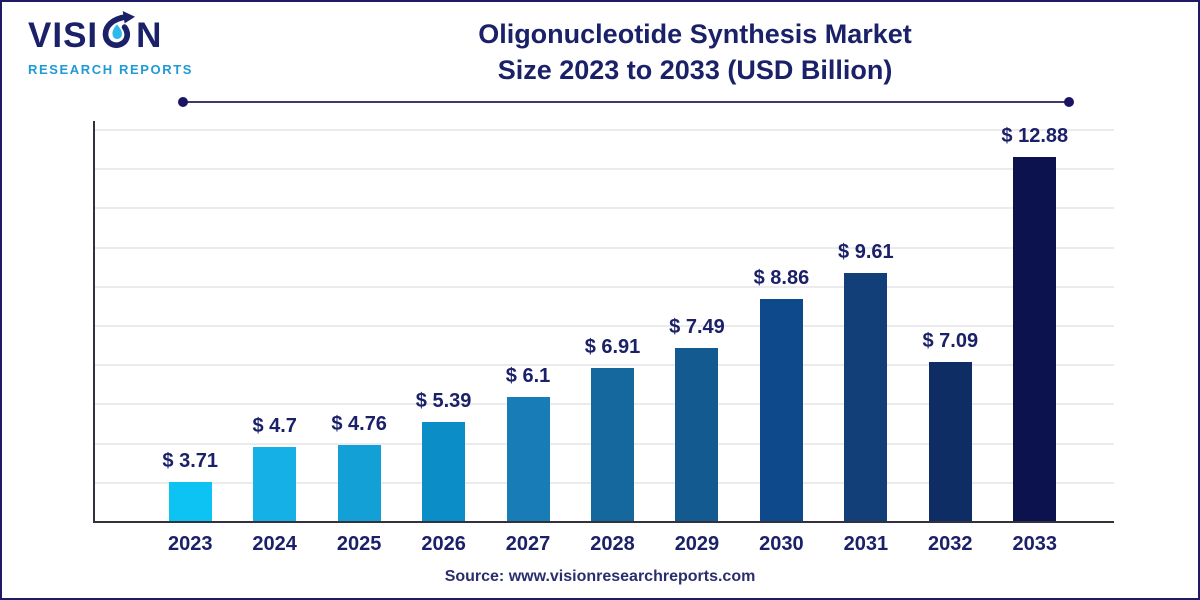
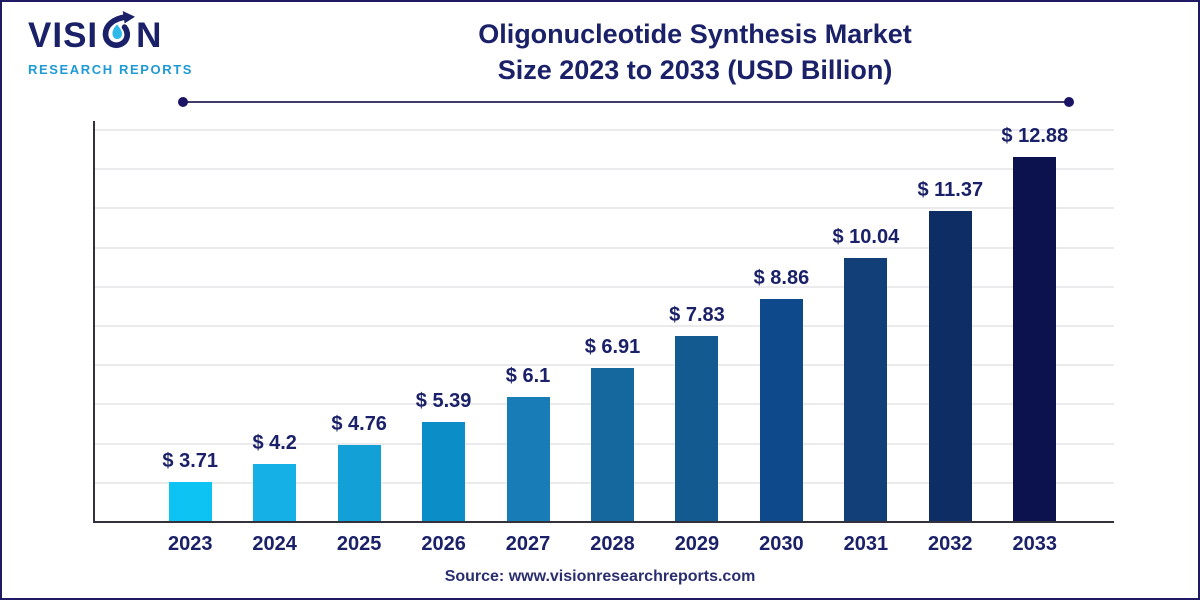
2024: 4.7 -> 4.2
2029: 7.49 -> 7.83
2031: 9.61 -> 10.04
2032: 7.09 -> 11.37
